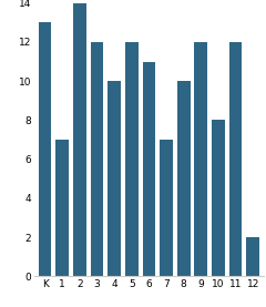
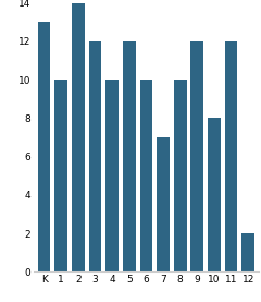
1: 7 -> 10
6: 11 -> 10
